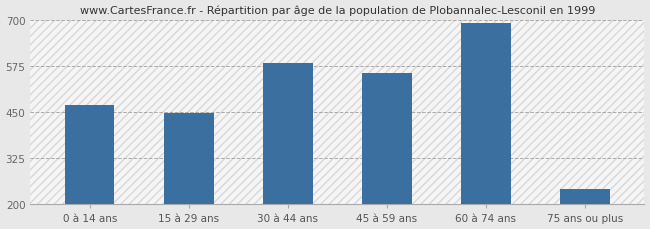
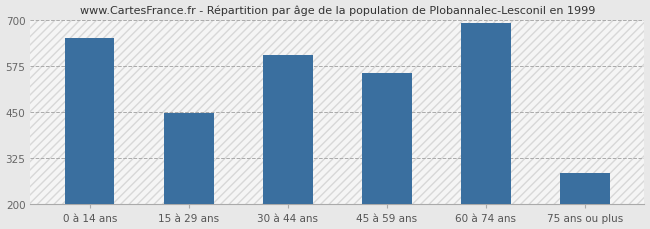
0 à 14 ans: 470 -> 650
30 à 44 ans: 583 -> 605
75 ans ou plus: 242 -> 285
